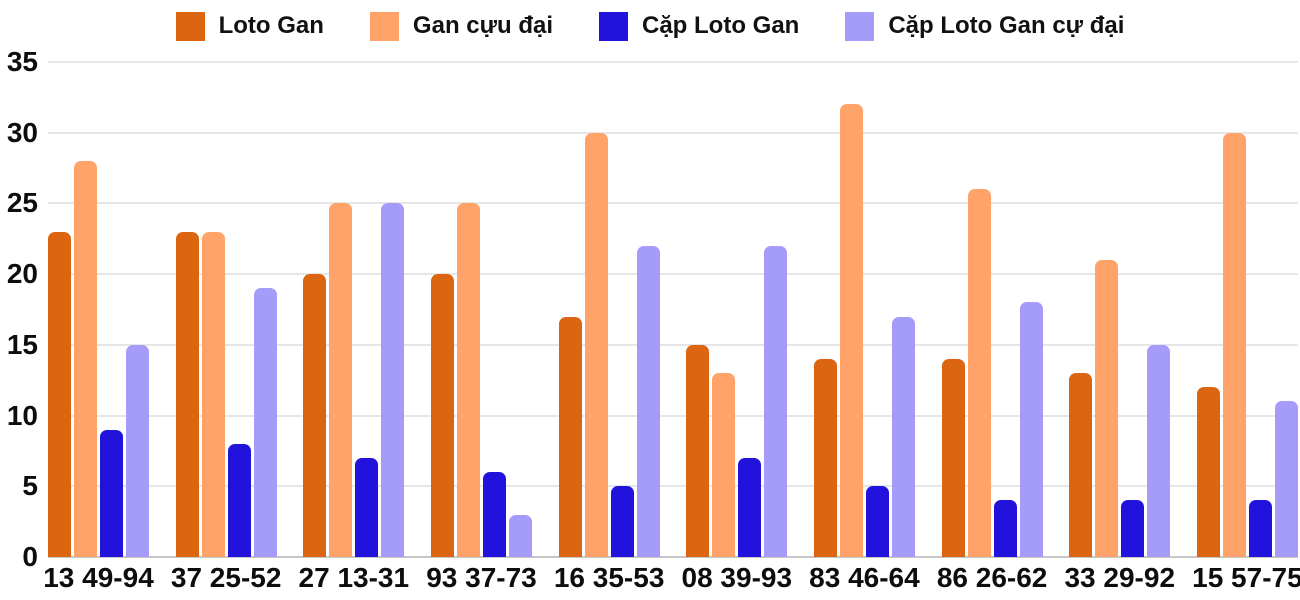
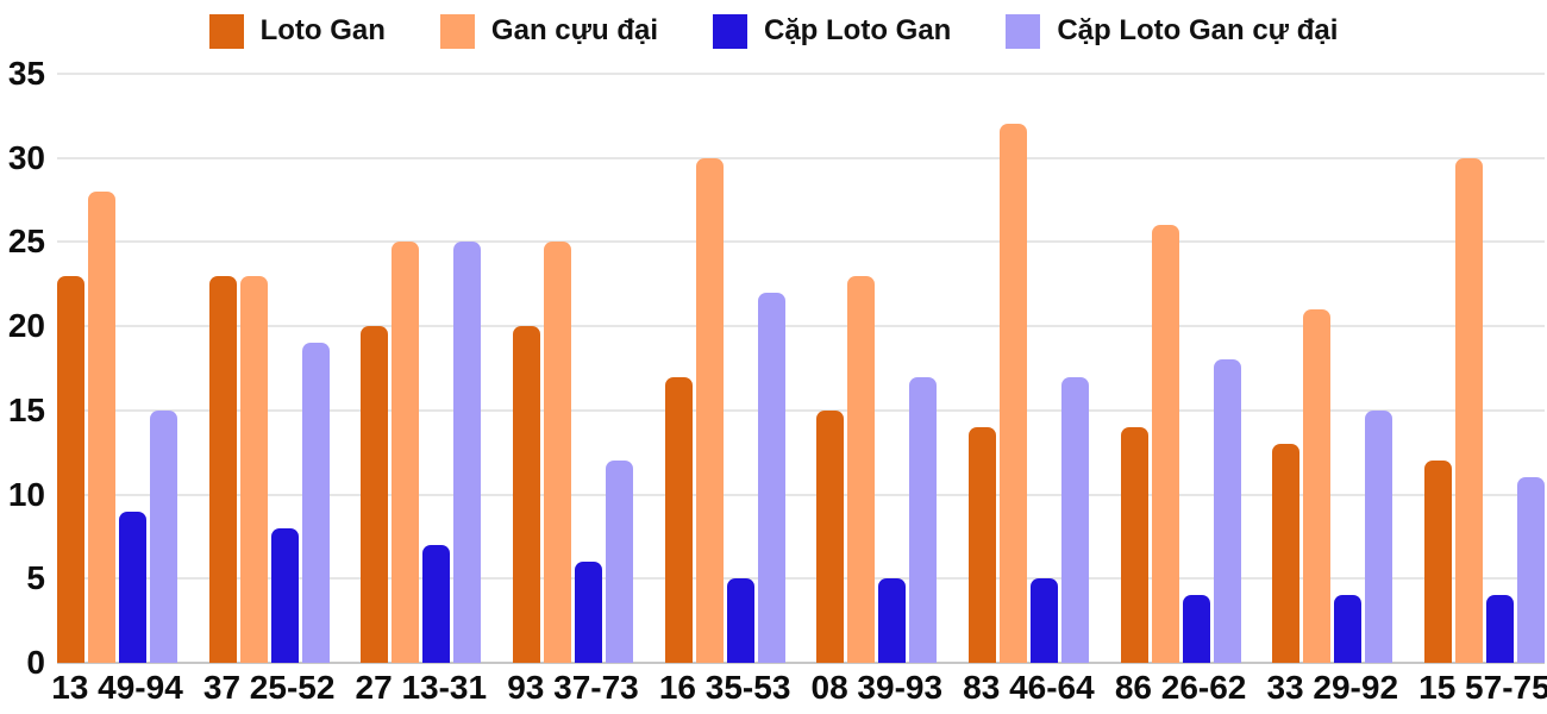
Cặp Loto Gan cự đại/93 37-73: 3 -> 12
Gan cựu đại/08 39-93: 13 -> 23
Cặp Loto Gan/08 39-93: 7 -> 5
Cặp Loto Gan cự đại/08 39-93: 22 -> 17
